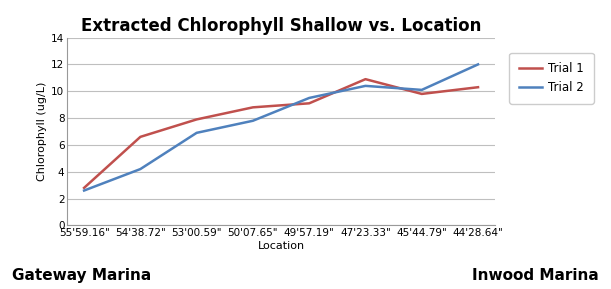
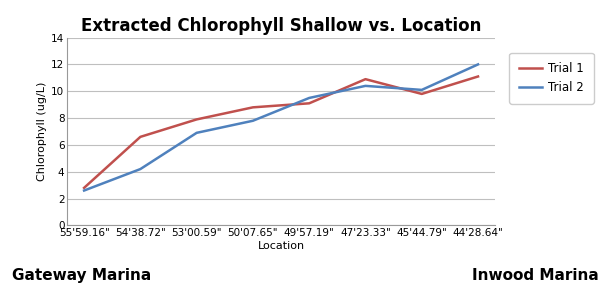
Trial 1/44'28.64": 10.3 -> 11.1
